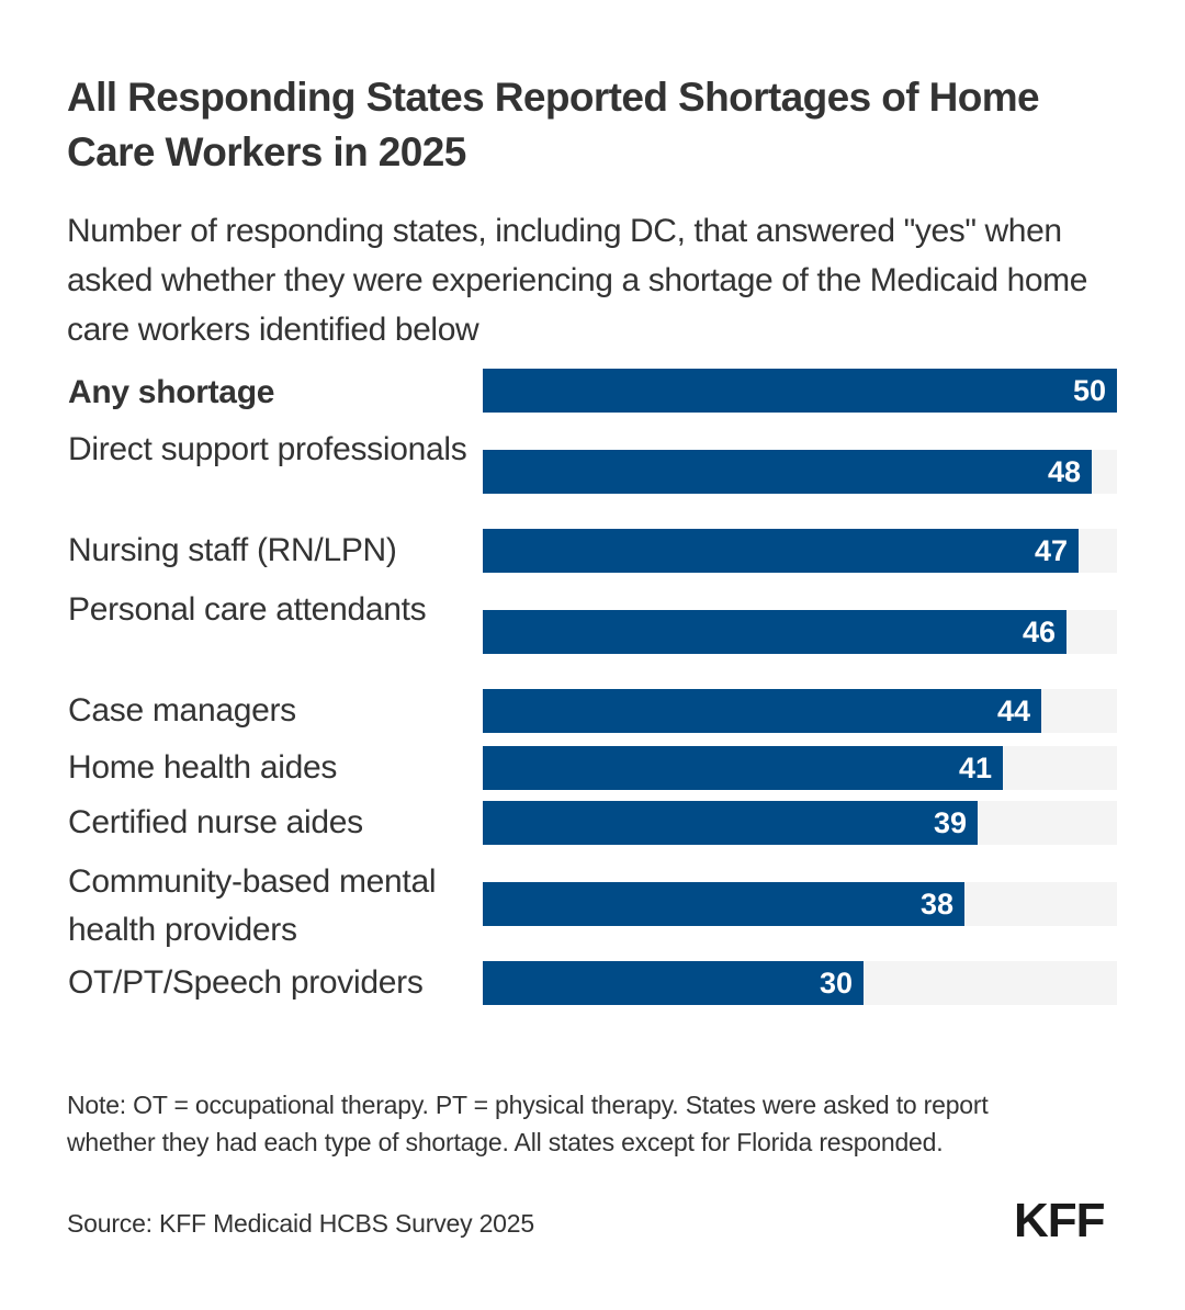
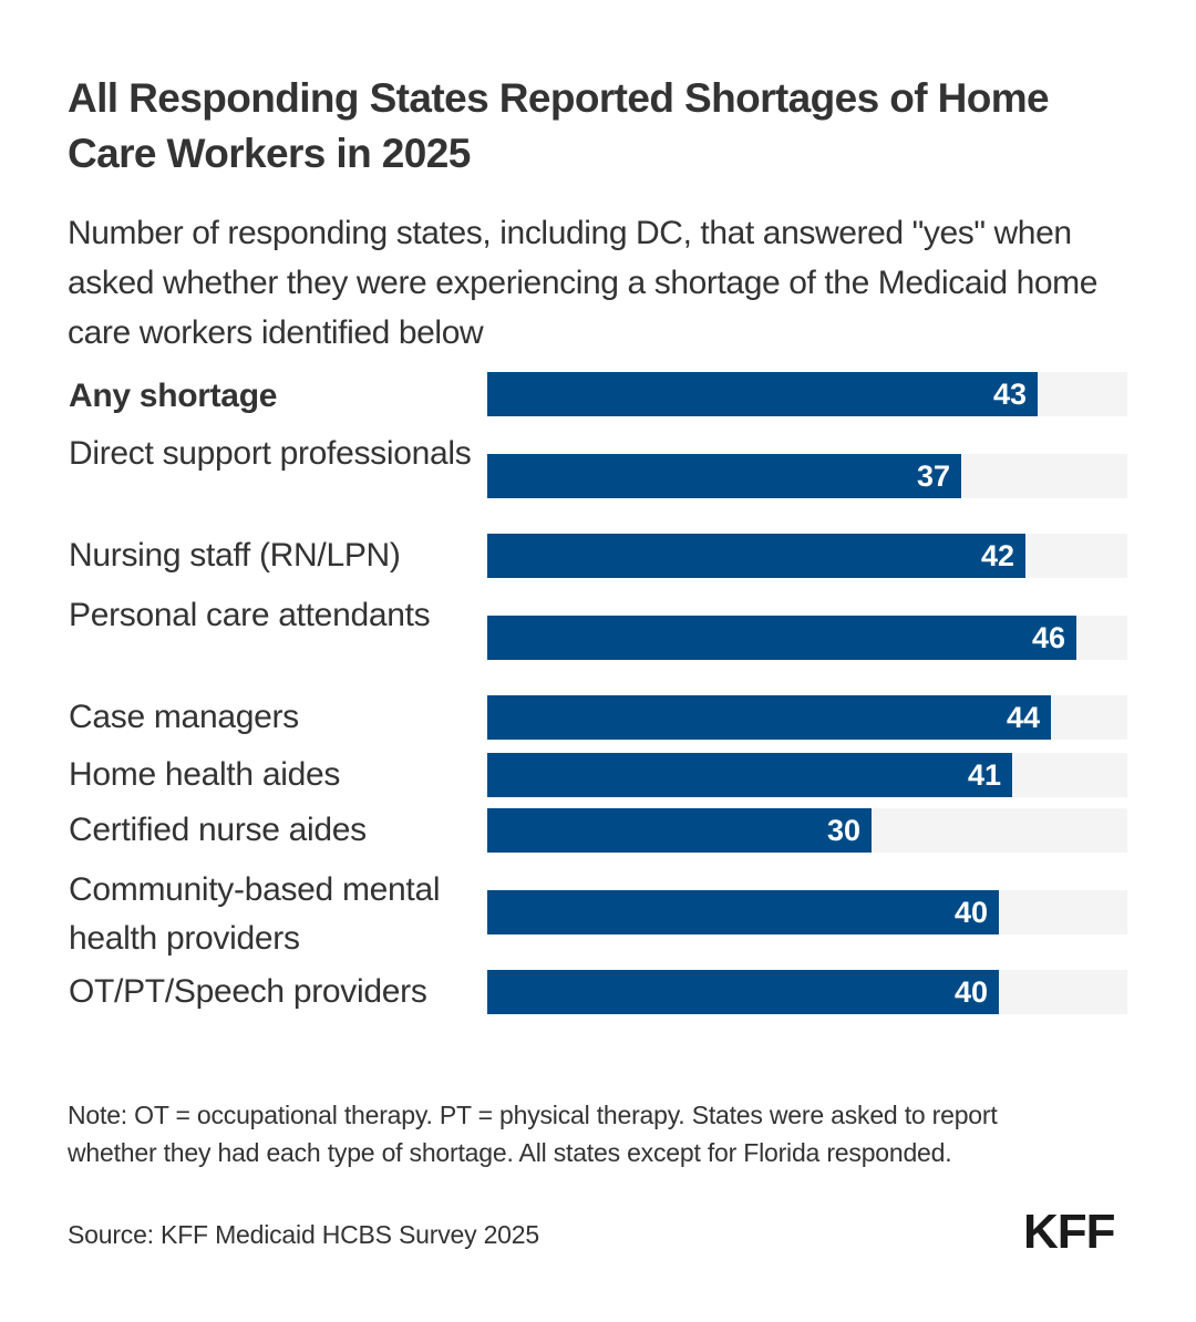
Any shortage: 50 -> 43
Direct support professionals: 48 -> 37
Nursing staff (RN/LPN): 47 -> 42
Certified nurse aides: 39 -> 30
Community-based mental health providers: 38 -> 40
OT/PT/Speech providers: 30 -> 40
